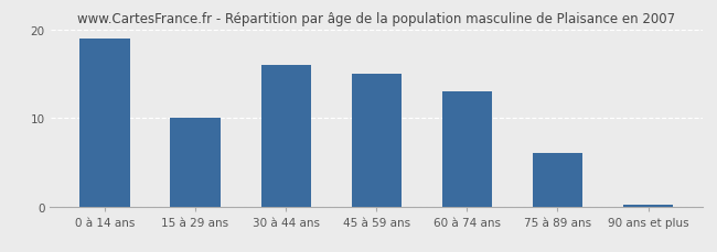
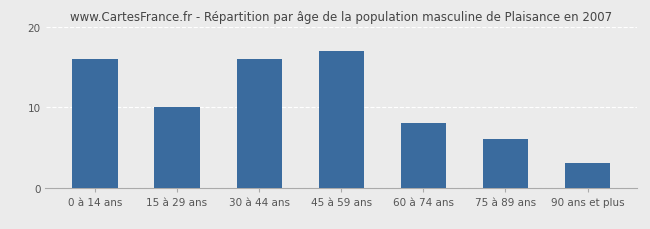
0 à 14 ans: 19.0 -> 16.0
45 à 59 ans: 15.0 -> 17.0
60 à 74 ans: 13.0 -> 8.0
90 ans et plus: 0.2 -> 3.0
